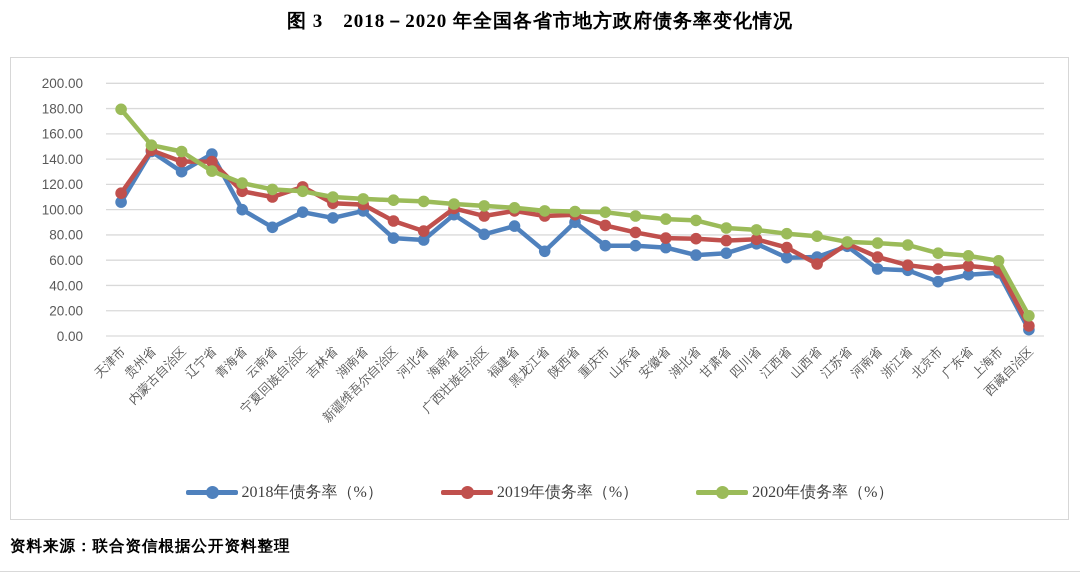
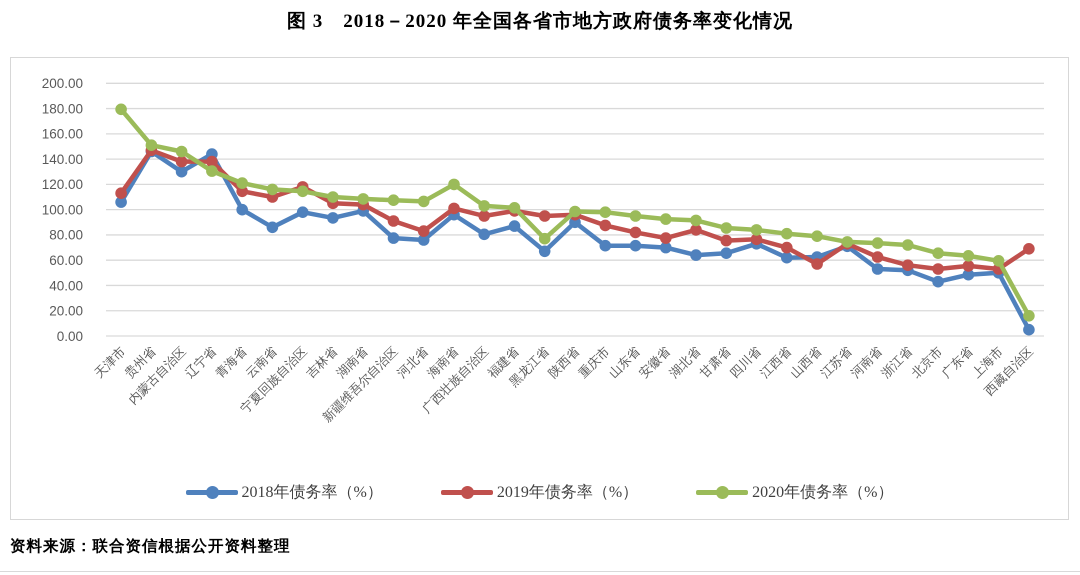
2020年债务率（%）/海南省: 104 -> 120
2020年债务率（%）/黑龙江省: 99 -> 77
2019年债务率（%）/湖北省: 77 -> 84
2019年债务率（%）/西藏自治区: 8 -> 69
